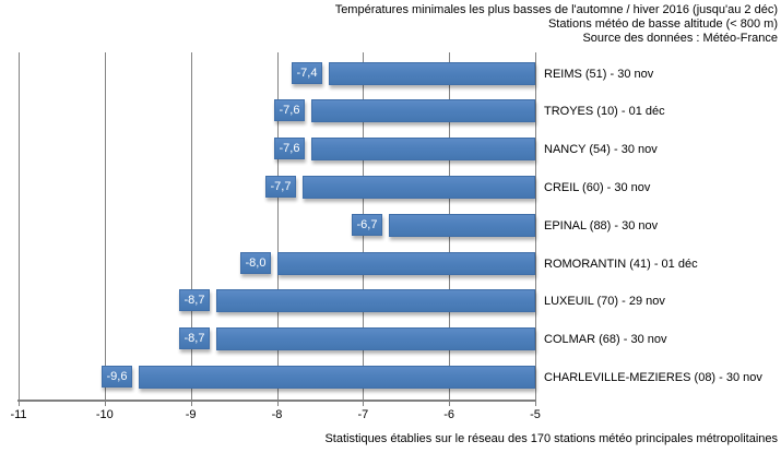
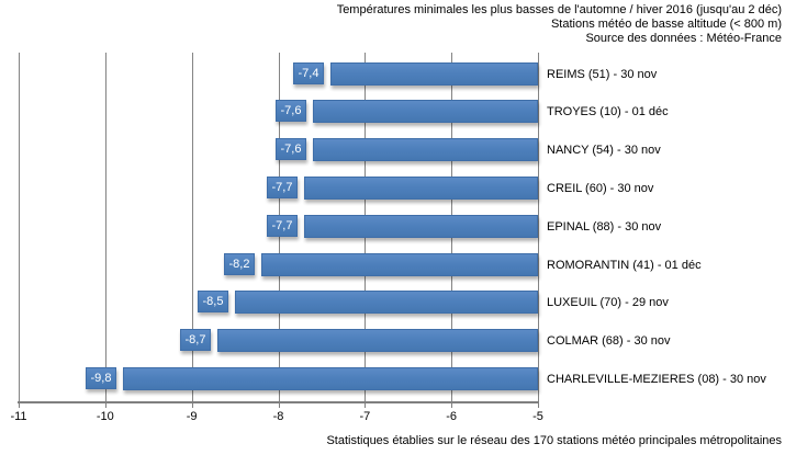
EPINAL (88) - 30 nov: -6,7 -> -7,7
ROMORANTIN (41) - 01 déc: -8,0 -> -8,2
LUXEUIL (70) - 29 nov: -8,7 -> -8,5
CHARLEVILLE-MEZIERES (08) - 30 nov: -9,6 -> -9,8
